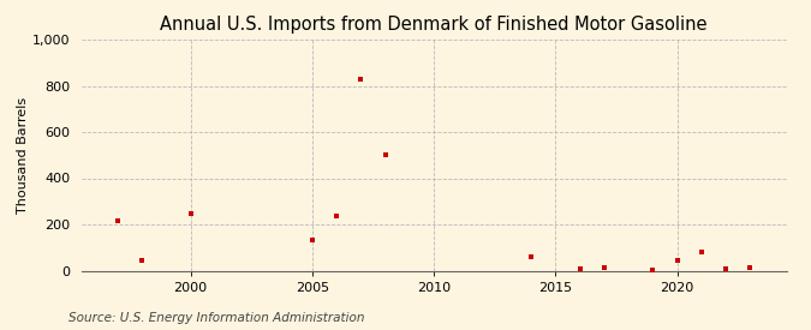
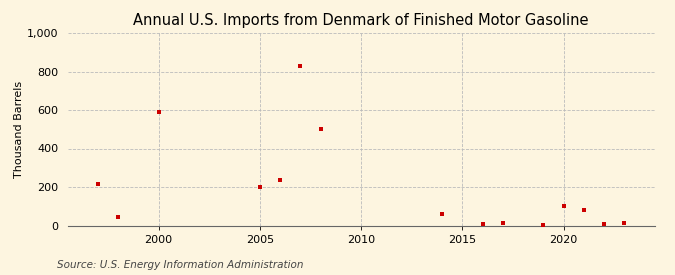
2000: 250 -> 590
2005: 130 -> 200
2020: 40 -> 100
